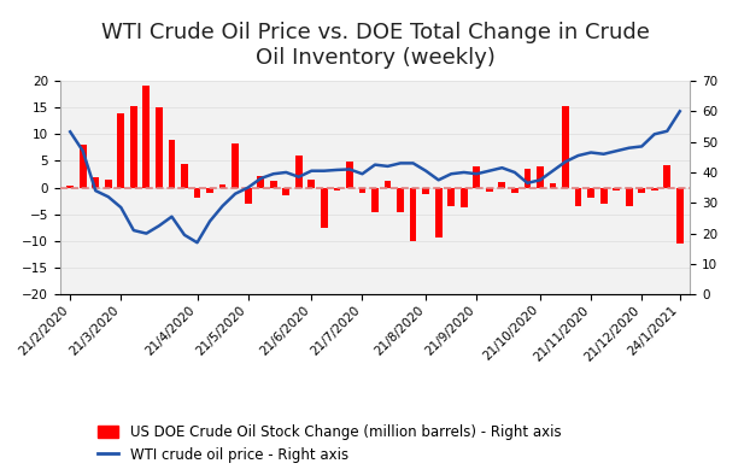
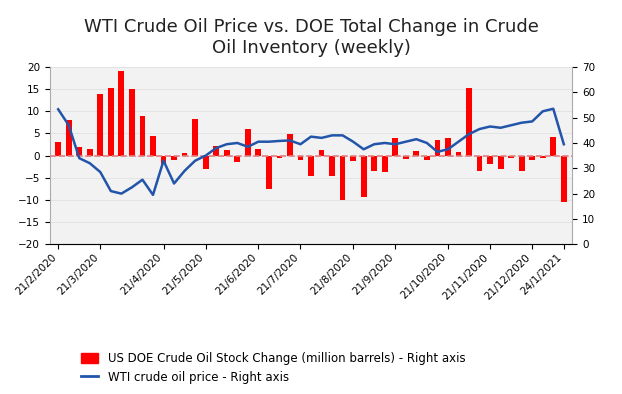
US DOE Crude Oil Stock Change (million barrels) - Right axis/21/2/2020: 0.3 -> 3.0
WTI crude oil price - Right axis/21/4/2020: 17.0 -> 33.0
WTI crude oil price - Right axis/24/1/2021: 60.0 -> 39.5
